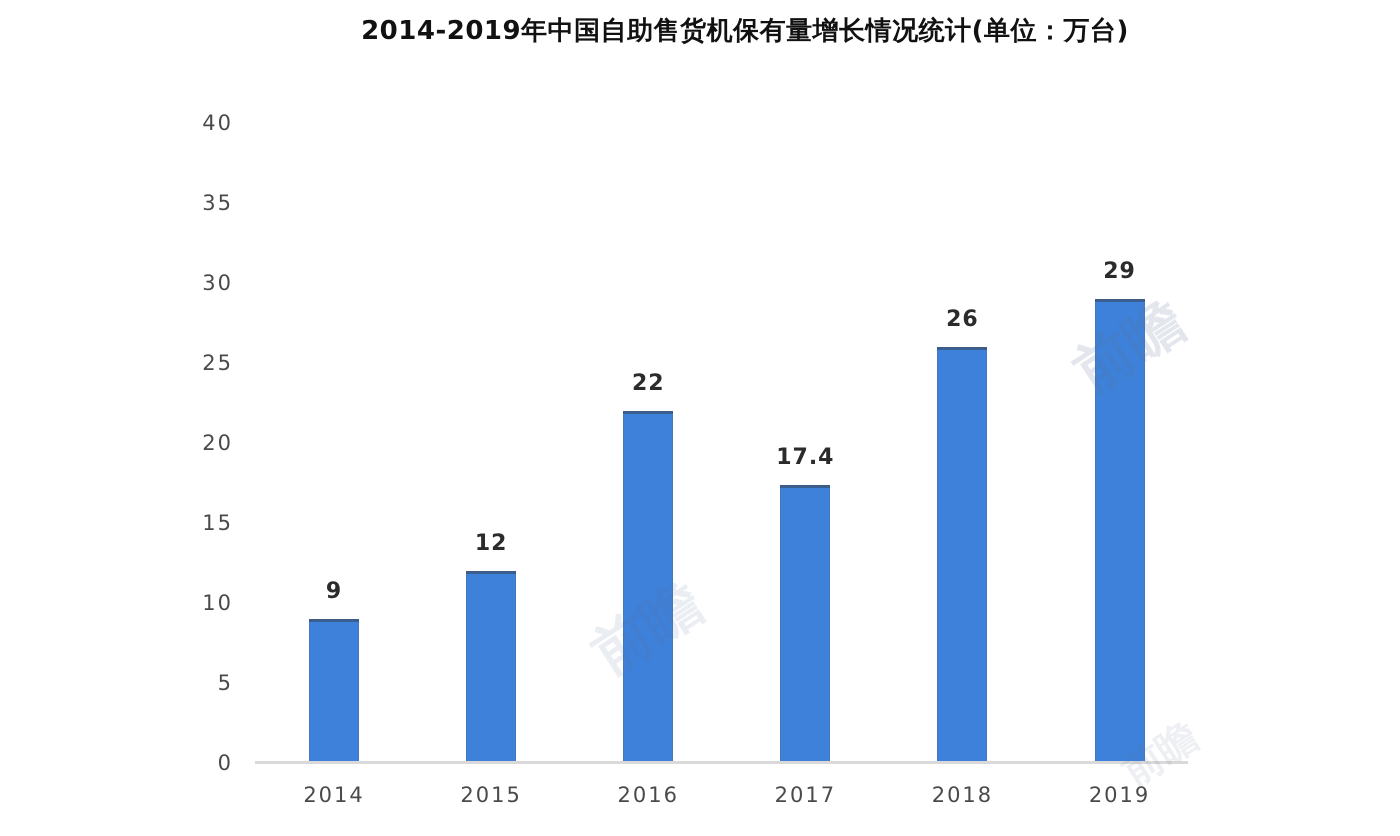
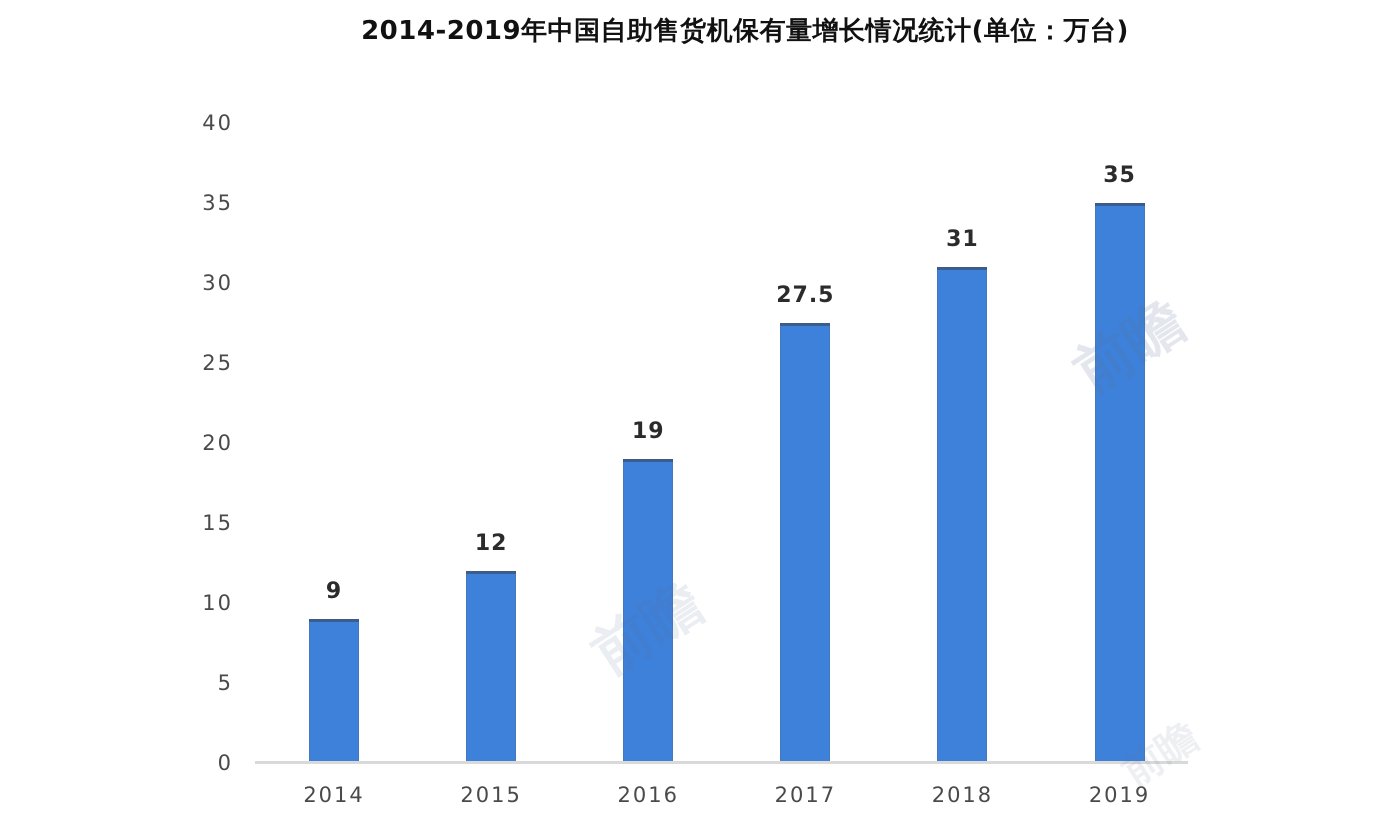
2016: 22 -> 19
2017: 17.4 -> 27.5
2018: 26 -> 31
2019: 29 -> 35
